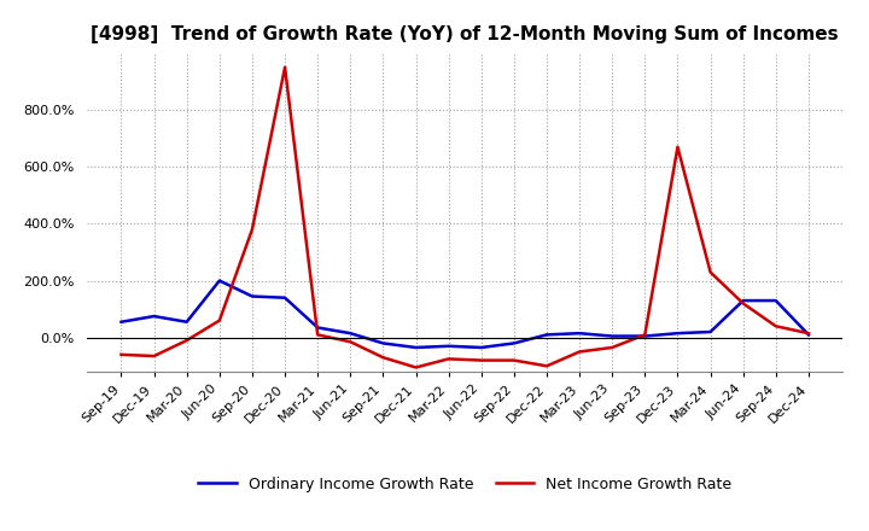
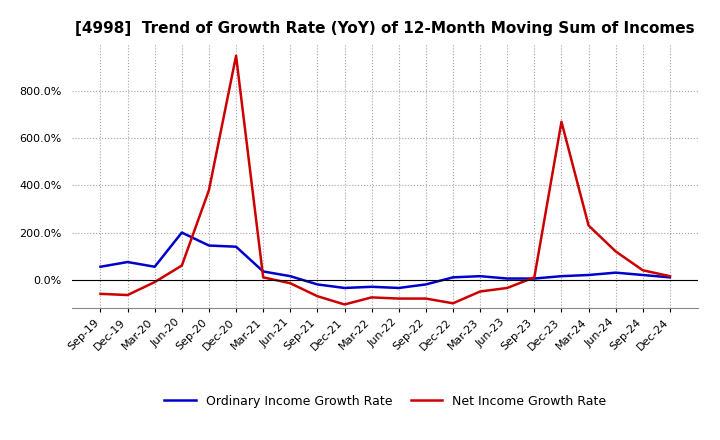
Ordinary Income Growth Rate/Jun-24: 130% -> 30%
Ordinary Income Growth Rate/Sep-24: 130% -> 20%
